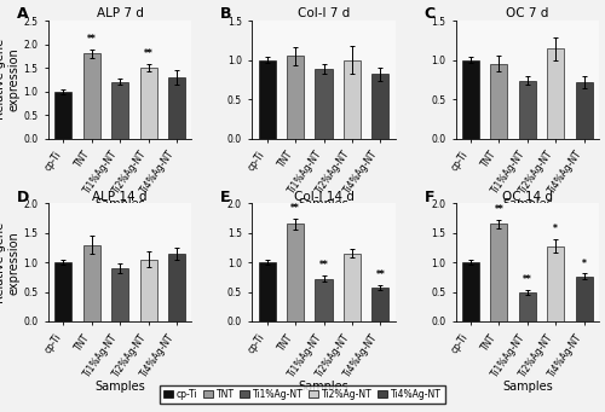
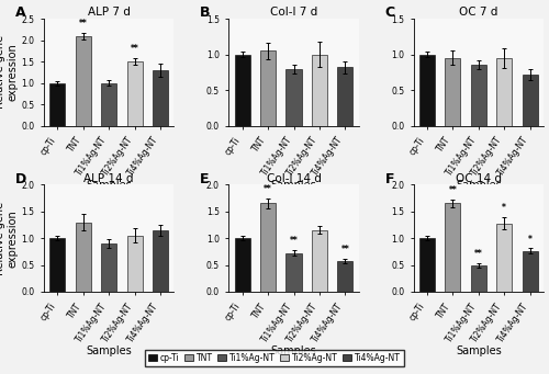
ALP 7 d/TNT: 1.8 -> 2.1
ALP 7 d/Ti1%Ag-NT: 1.2 -> 1.0
Col-I 7 d/Ti1%Ag-NT: 0.88 -> 0.80
OC 7 d/Ti1%Ag-NT: 0.74 -> 0.85
OC 7 d/Ti2%Ag-NT: 1.14 -> 0.95
